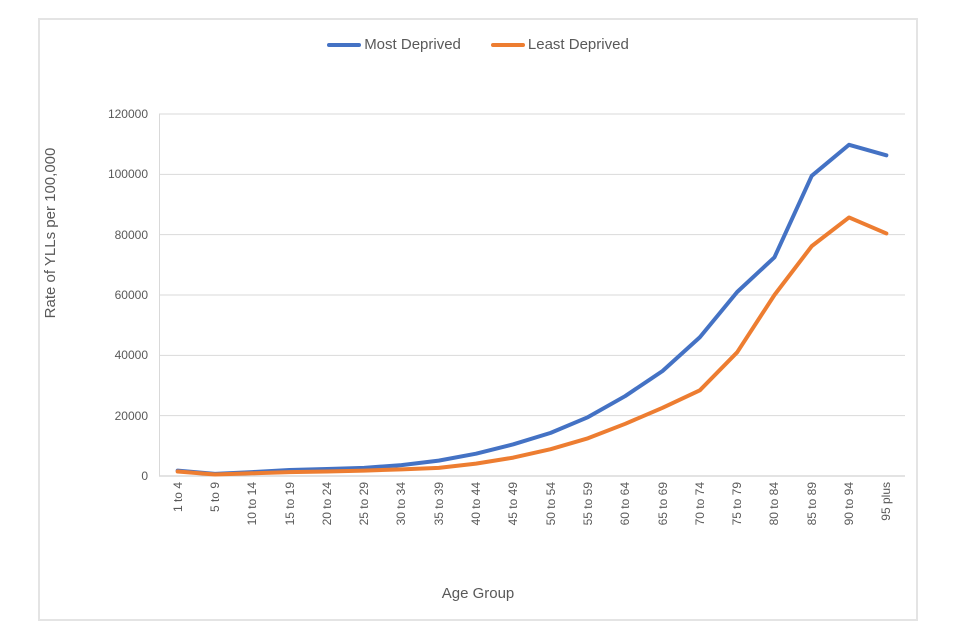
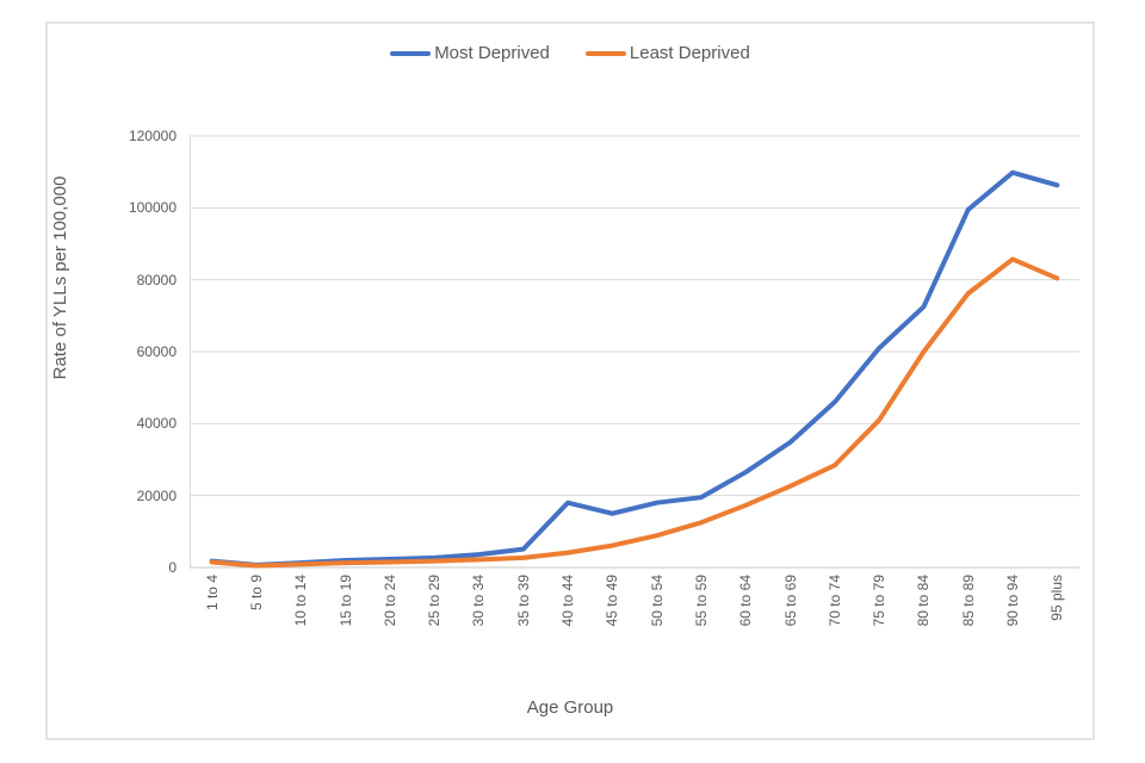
Most Deprived/40 to 44: 7000 -> 18000
Most Deprived/45 to 49: 10000 -> 15000
Most Deprived/50 to 54: 14000 -> 18000
